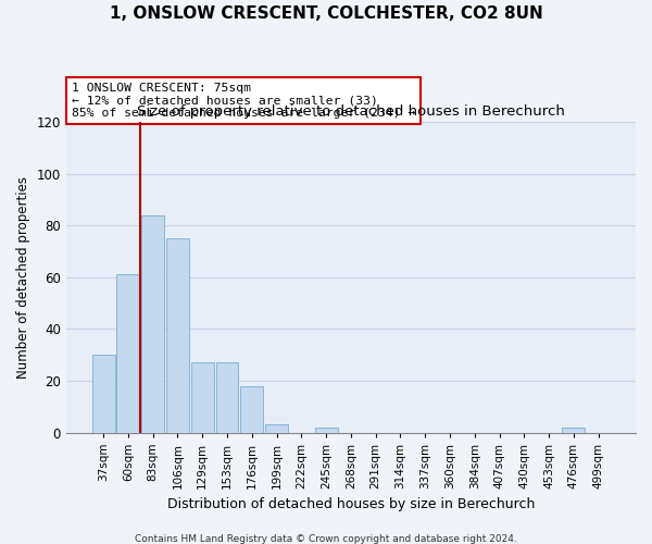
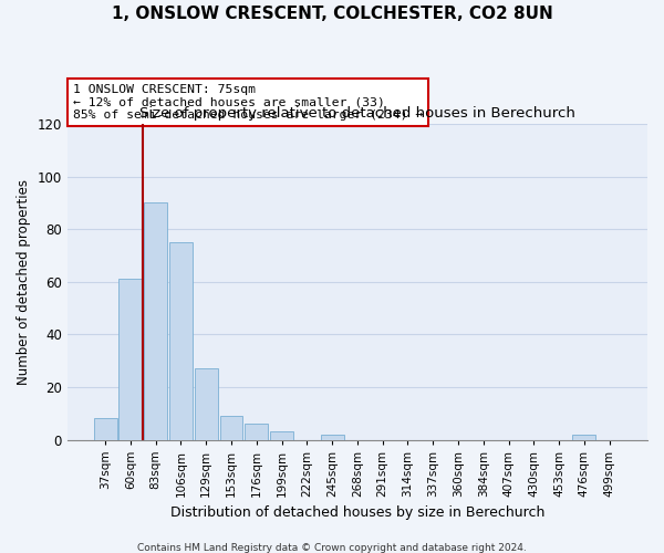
37sqm: 30 -> 8
83sqm: 84 -> 90
153sqm: 27 -> 9
176sqm: 18 -> 6
